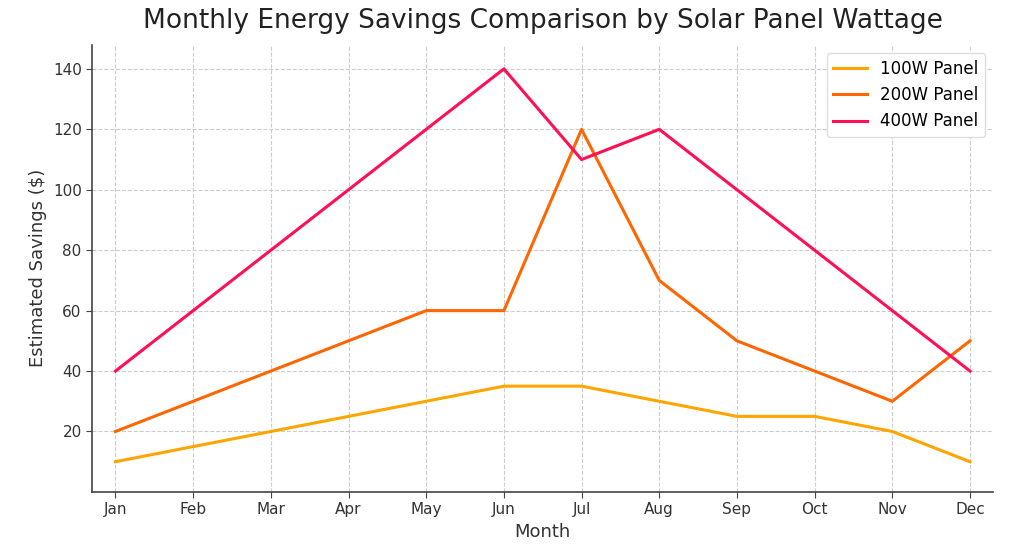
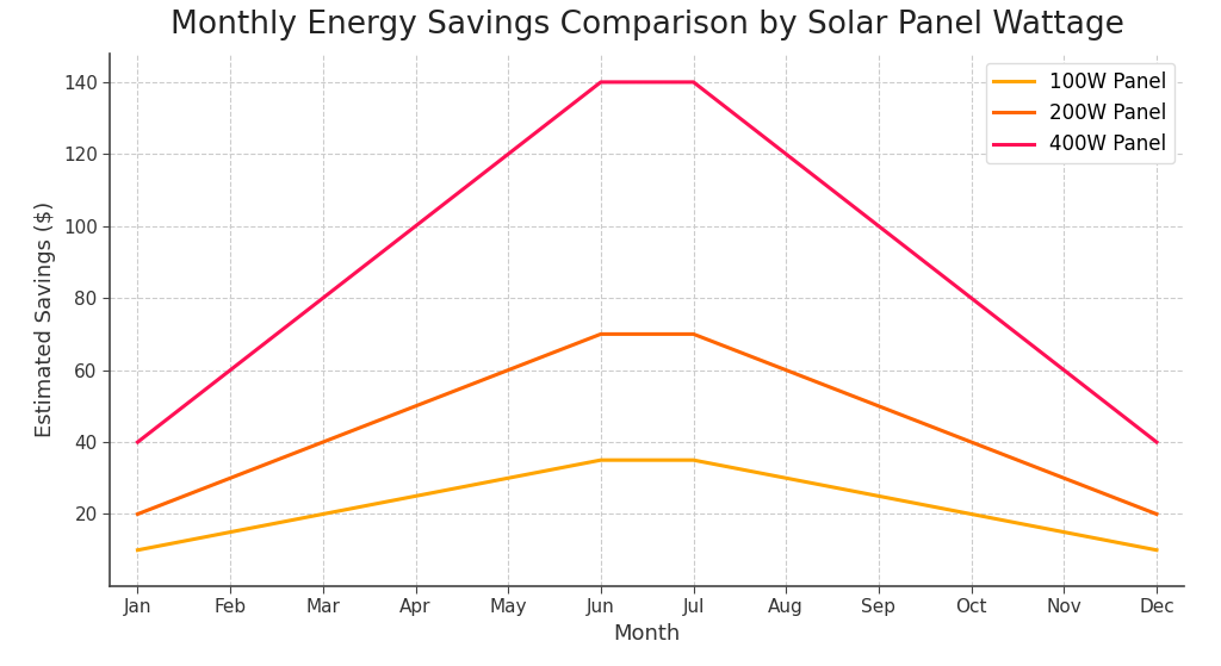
200W Panel/Jun: 60 -> 70
200W Panel/Jul: 120 -> 70
400W Panel/Jul: 110 -> 140
200W Panel/Aug: 70 -> 60
100W Panel/Oct: 25 -> 20
100W Panel/Nov: 20 -> 15
200W Panel/Dec: 50 -> 20
